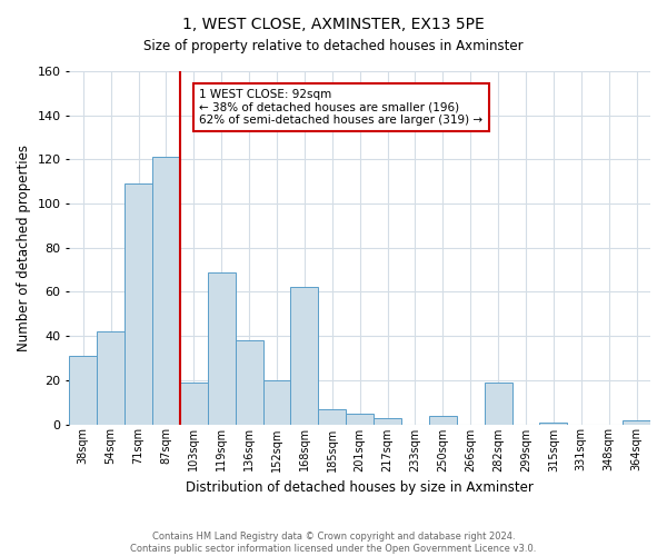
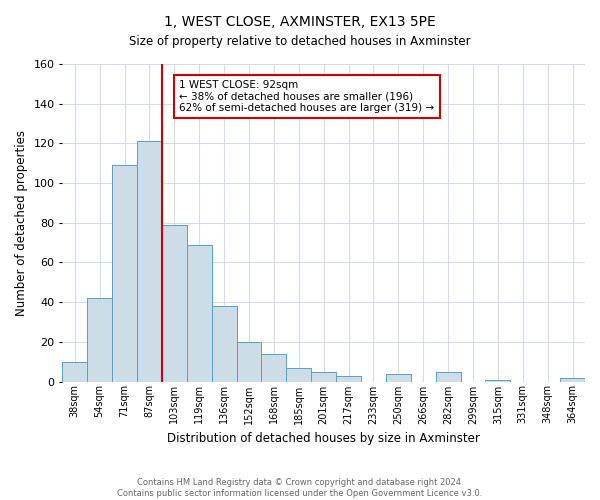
38sqm: 31 -> 10
103sqm: 19 -> 79
168sqm: 62 -> 14
282sqm: 19 -> 5
